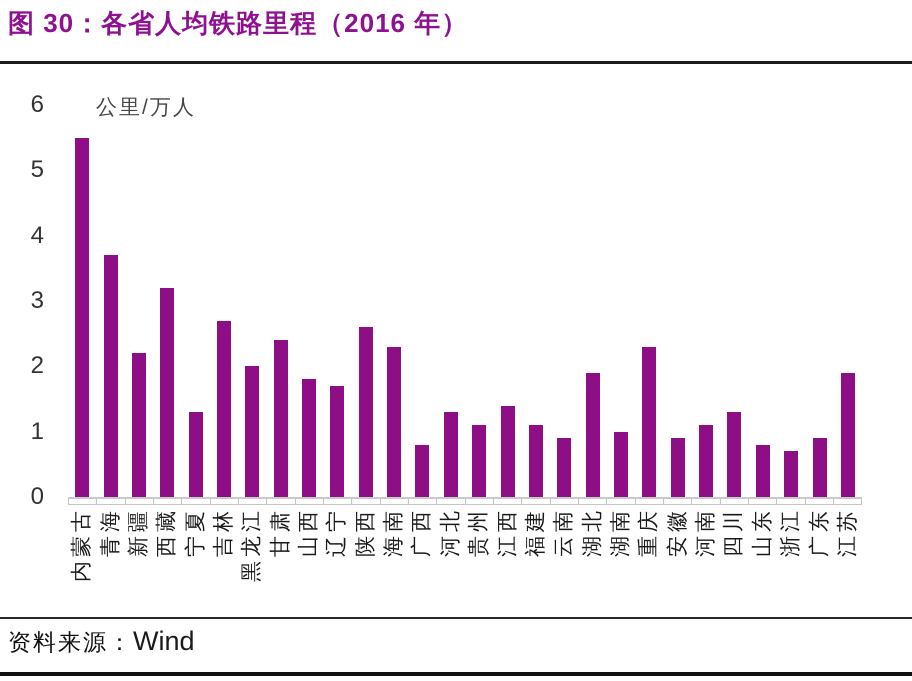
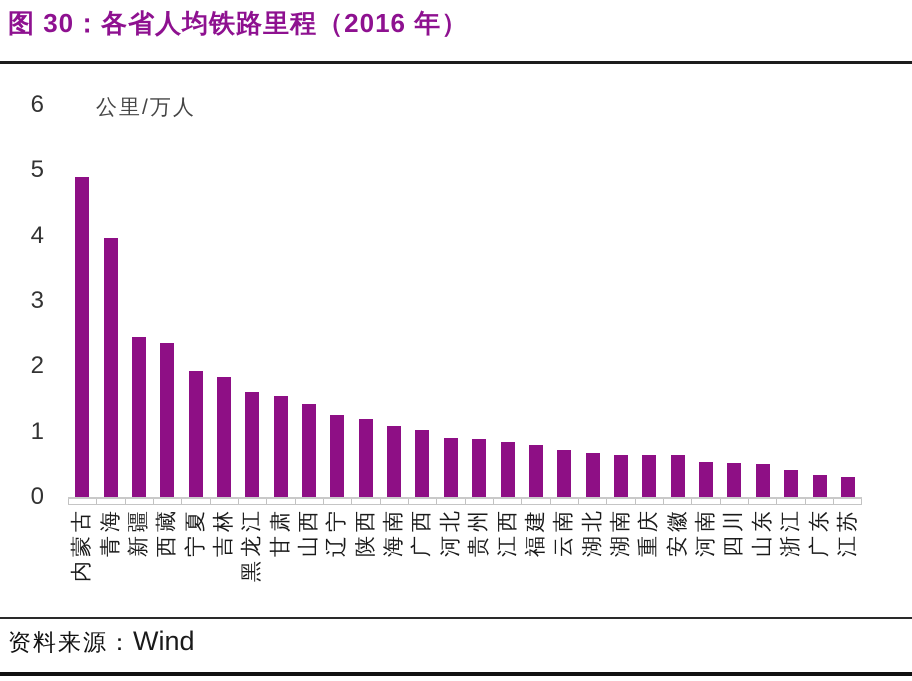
内蒙古: 5.5 -> 4.9
青海: 3.7 -> 4.0
新疆: 2.2 -> 2.5
西藏: 3.2 -> 2.4
宁夏: 1.3 -> 1.9
吉林: 2.7 -> 1.8
黑龙江: 2.0 -> 1.6
甘肃: 2.4 -> 1.5
山西: 1.8 -> 1.4
辽宁: 1.7 -> 1.2
陕西: 2.6 -> 1.2
海南: 2.3 -> 1.1
广西: 0.8 -> 1.0
河北: 1.3 -> 0.9
贵州: 1.1 -> 0.9
江西: 1.4 -> 0.8
福建: 1.1 -> 0.8
云南: 0.9 -> 0.7
湖北: 1.9 -> 0.7
湖南: 1.0 -> 0.7
重庆: 2.3 -> 0.7
安徽: 0.9 -> 0.6
河南: 1.1 -> 0.5
四川: 1.3 -> 0.5
山东: 0.8 -> 0.5
浙江: 0.7 -> 0.4
广东: 0.9 -> 0.3
江苏: 1.9 -> 0.3
